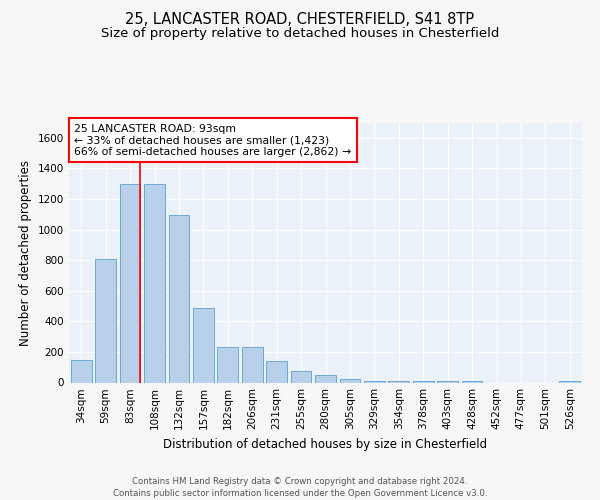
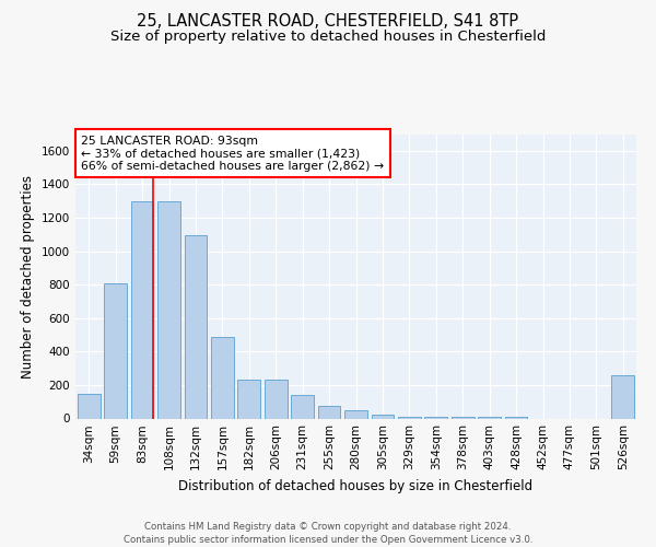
526sqm: 10 -> 260
